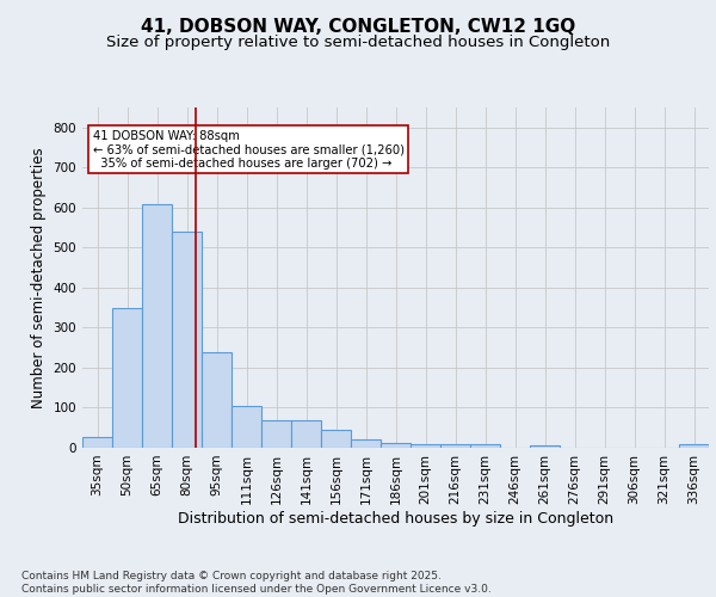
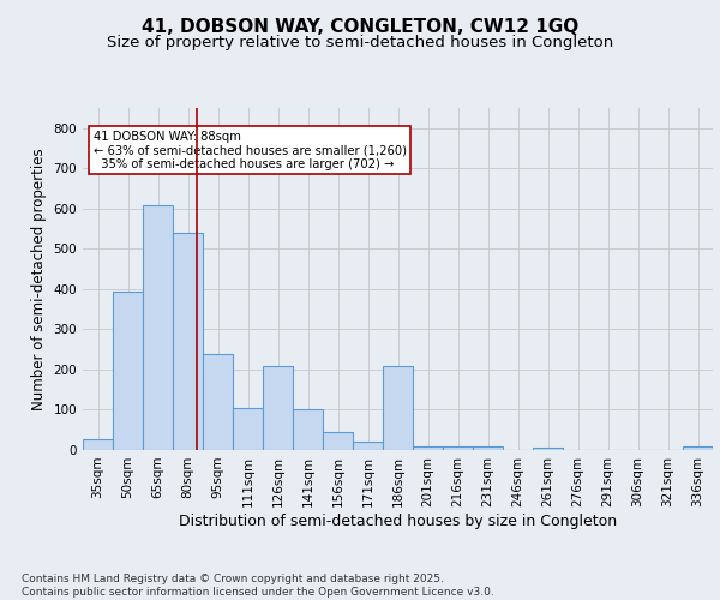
50sqm: 350 -> 395
126sqm: 68 -> 210
141sqm: 68 -> 100
186sqm: 13 -> 210
